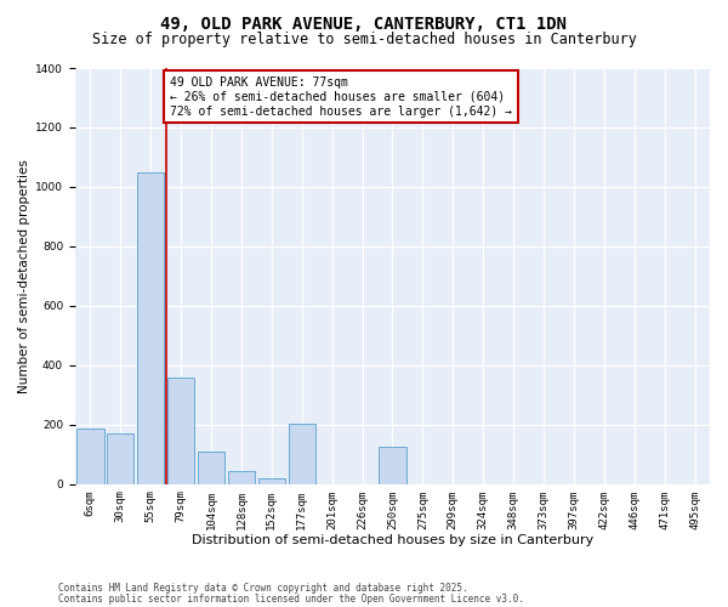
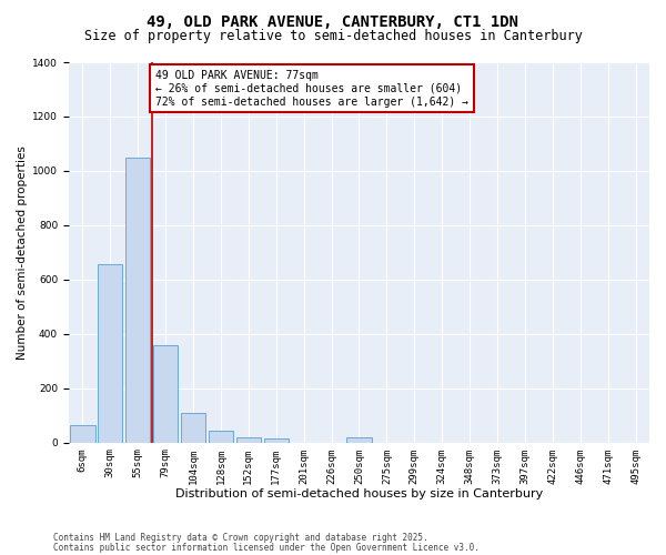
6sqm: 185 -> 65
30sqm: 170 -> 655
177sqm: 205 -> 15
250sqm: 125 -> 20
